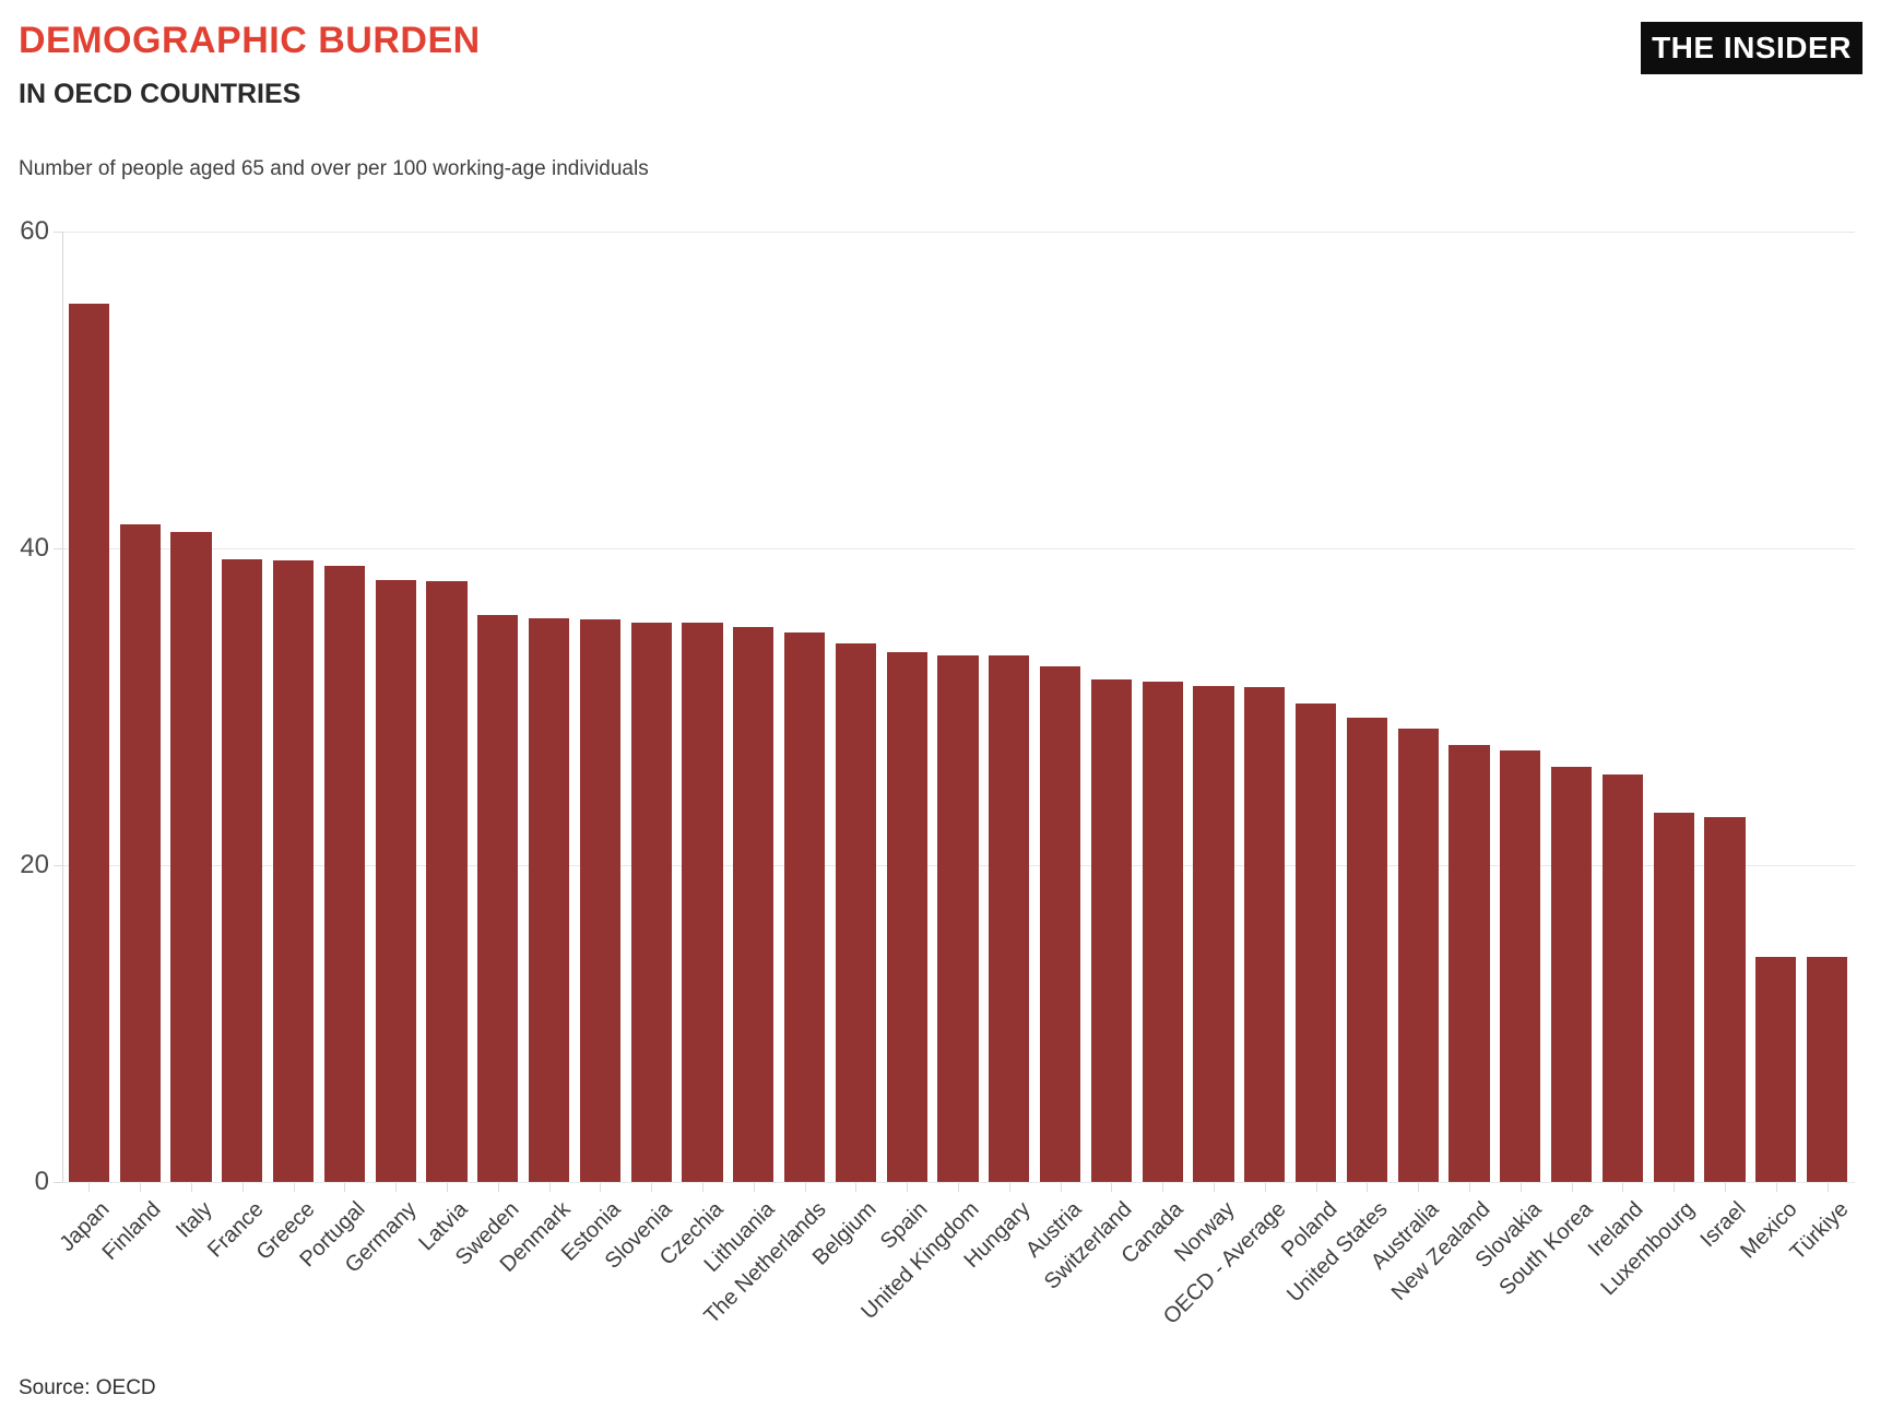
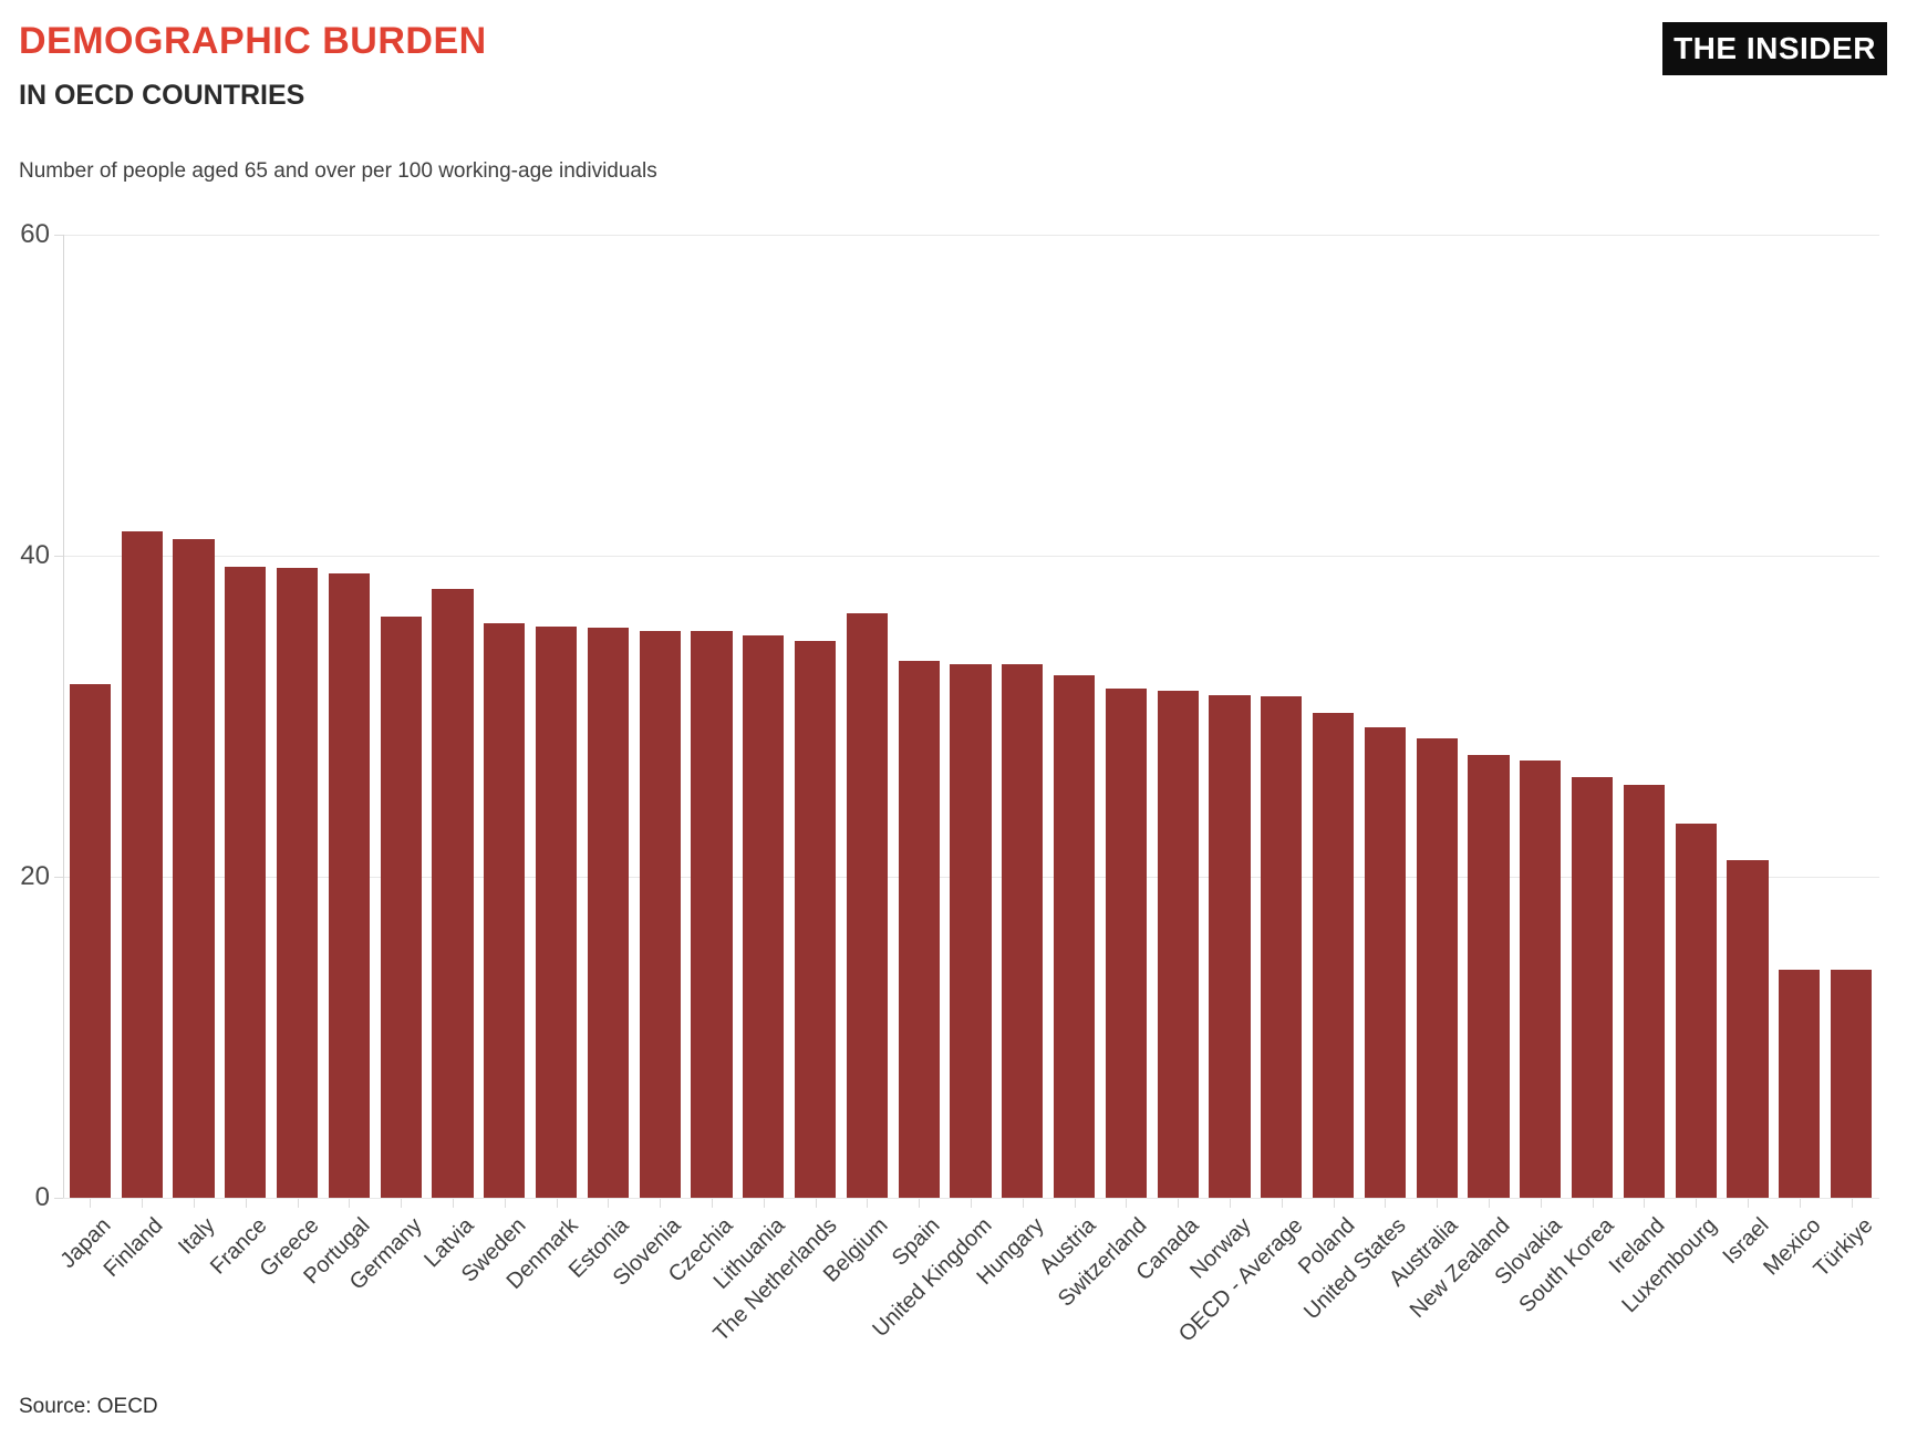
Japan: 55.4 -> 32.0
Germany: 38.0 -> 36.2
Belgium: 34.0 -> 36.4
Israel: 23.0 -> 21.0
